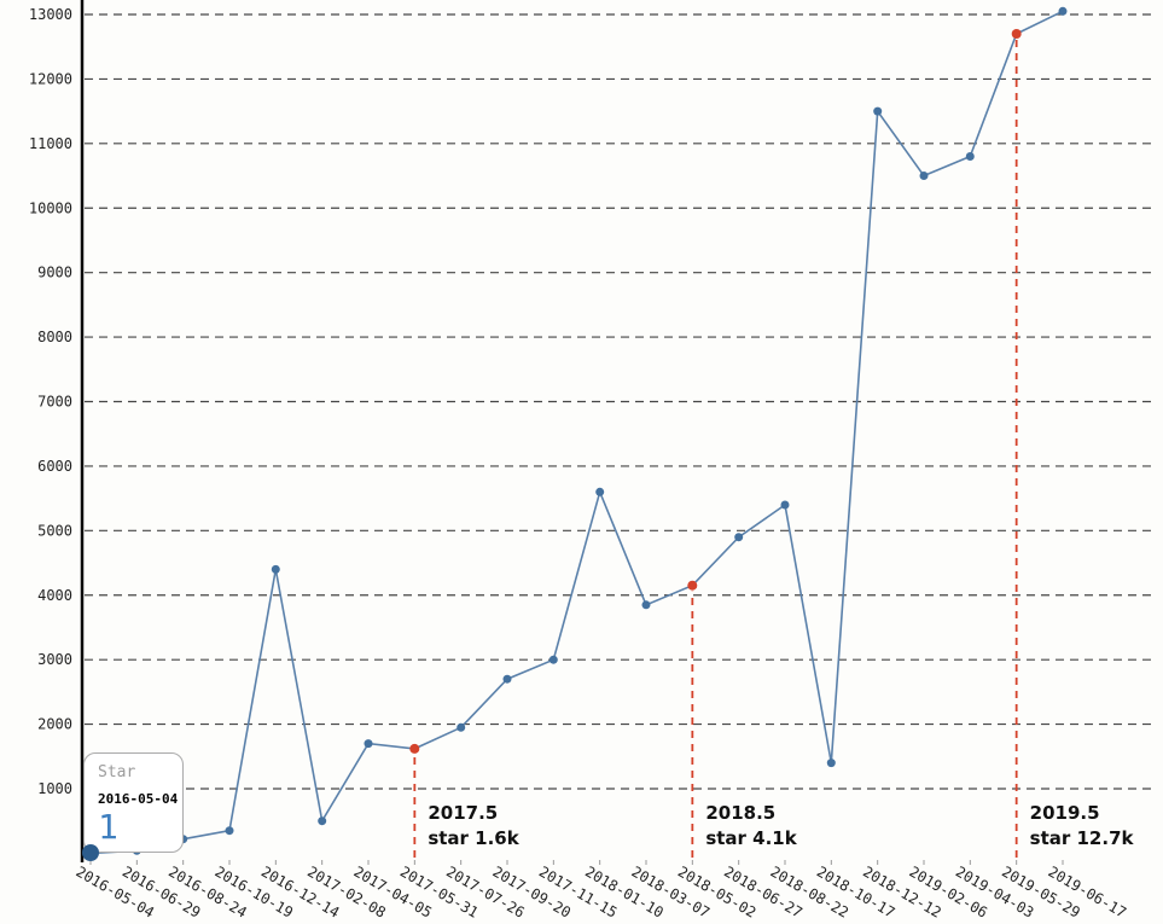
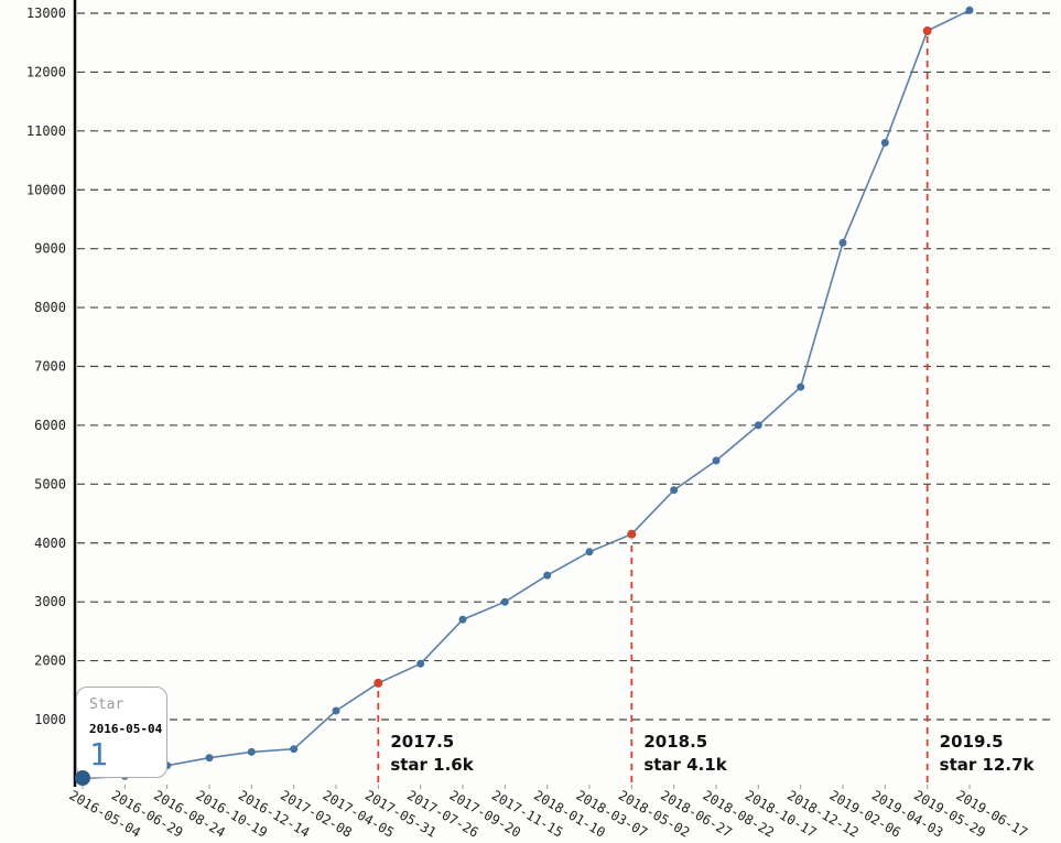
2016-12-14: 4400 -> 400
2017-04-05: 1700 -> 1200
2018-01-10: 5600 -> 3400
2018-10-17: 1400 -> 6000
2018-12-12: 11500 -> 6600
2019-02-06: 10500 -> 9100
